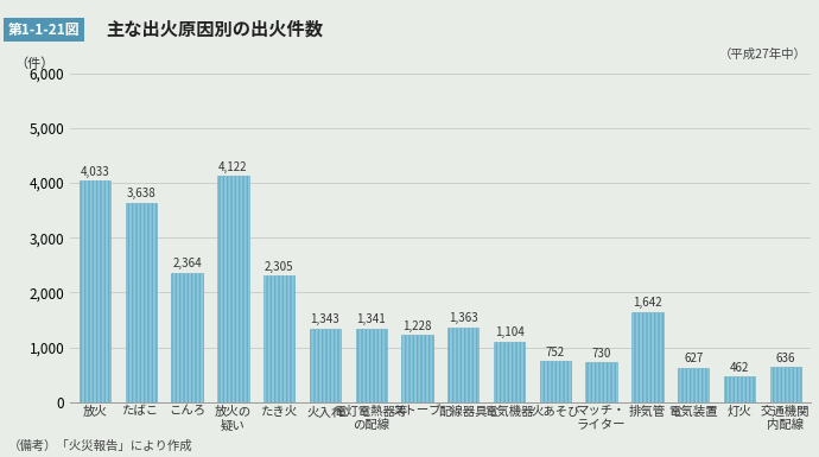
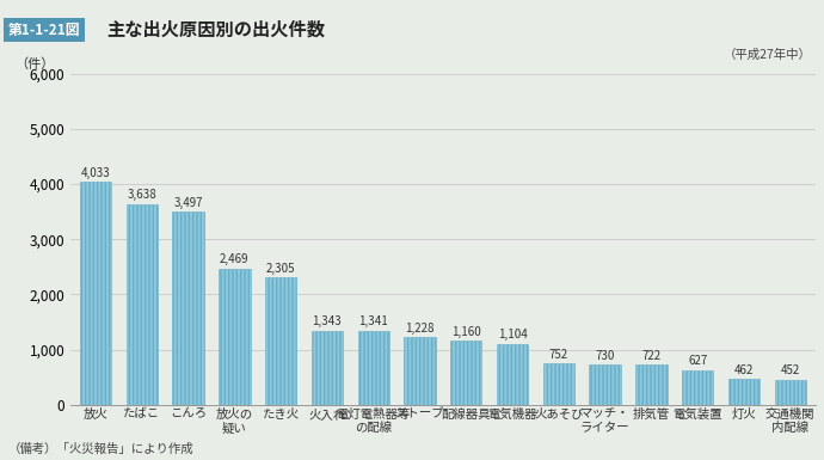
こんろ: 2,364 -> 3,497
放火の 疑い: 4,122 -> 2,469
配線器具: 1,363 -> 1,160
排気管: 1,642 -> 722
交通機関 内配線: 636 -> 452
